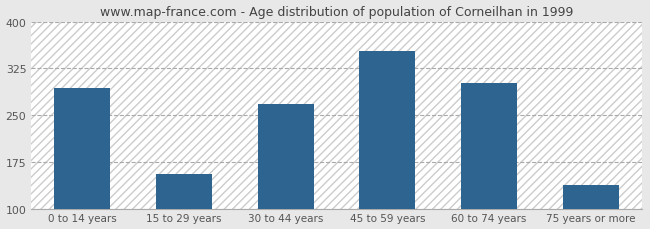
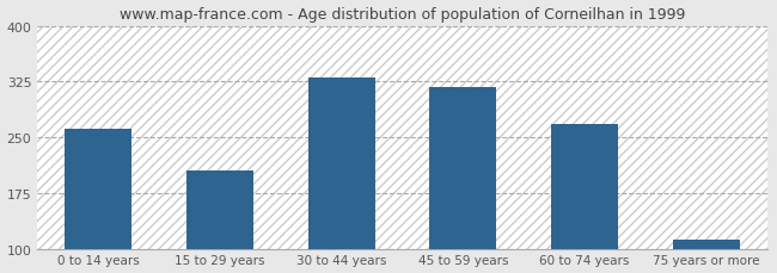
0 to 14 years: 294 -> 262
15 to 29 years: 156 -> 205
30 to 44 years: 268 -> 330
45 to 59 years: 352 -> 318
60 to 74 years: 302 -> 268
75 years or more: 138 -> 112
